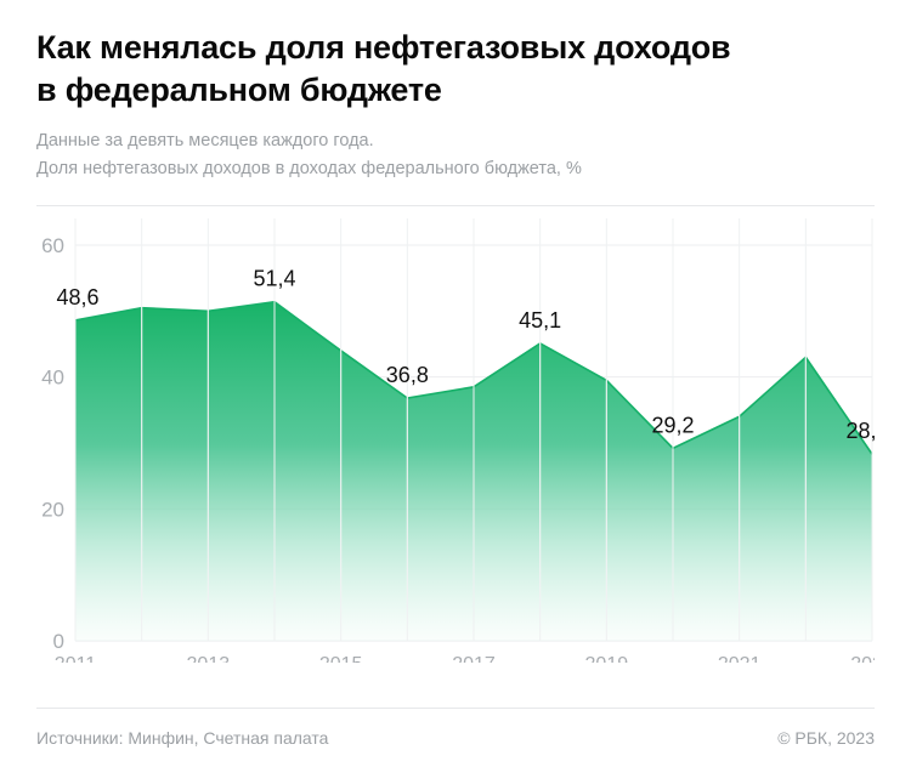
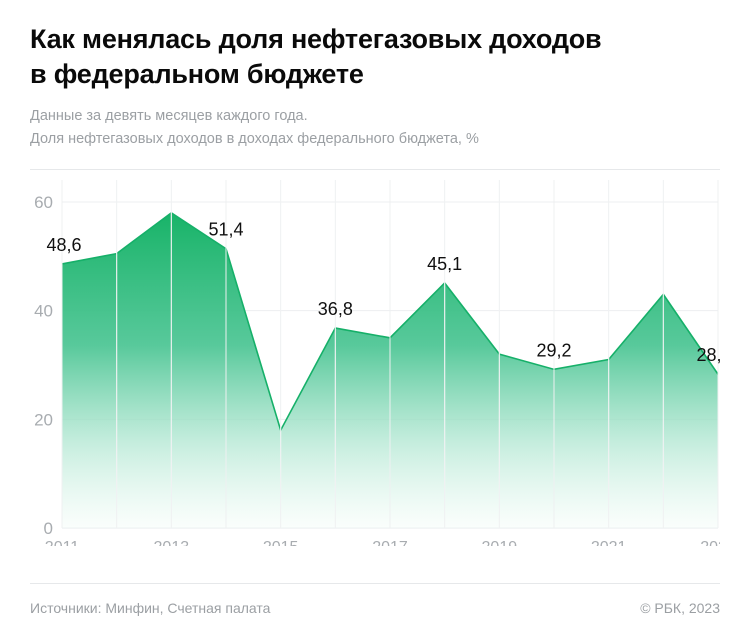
2013: 50 -> 58
2015: 44 -> 18
2017: 38 -> 35
2019: 40 -> 32
2021: 34 -> 31
